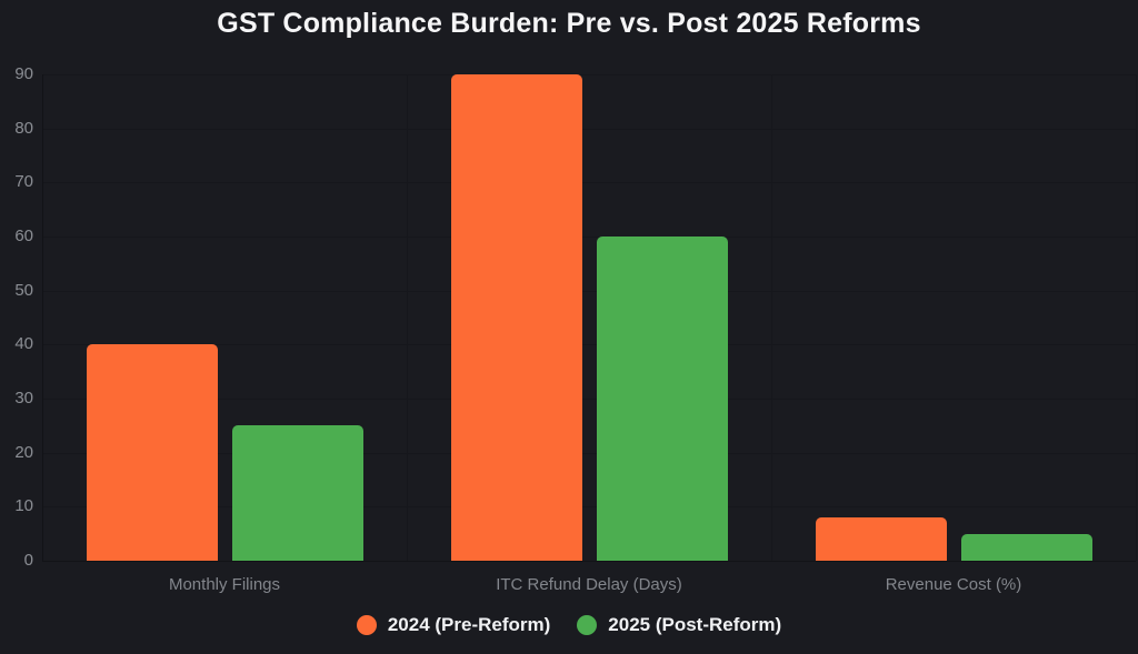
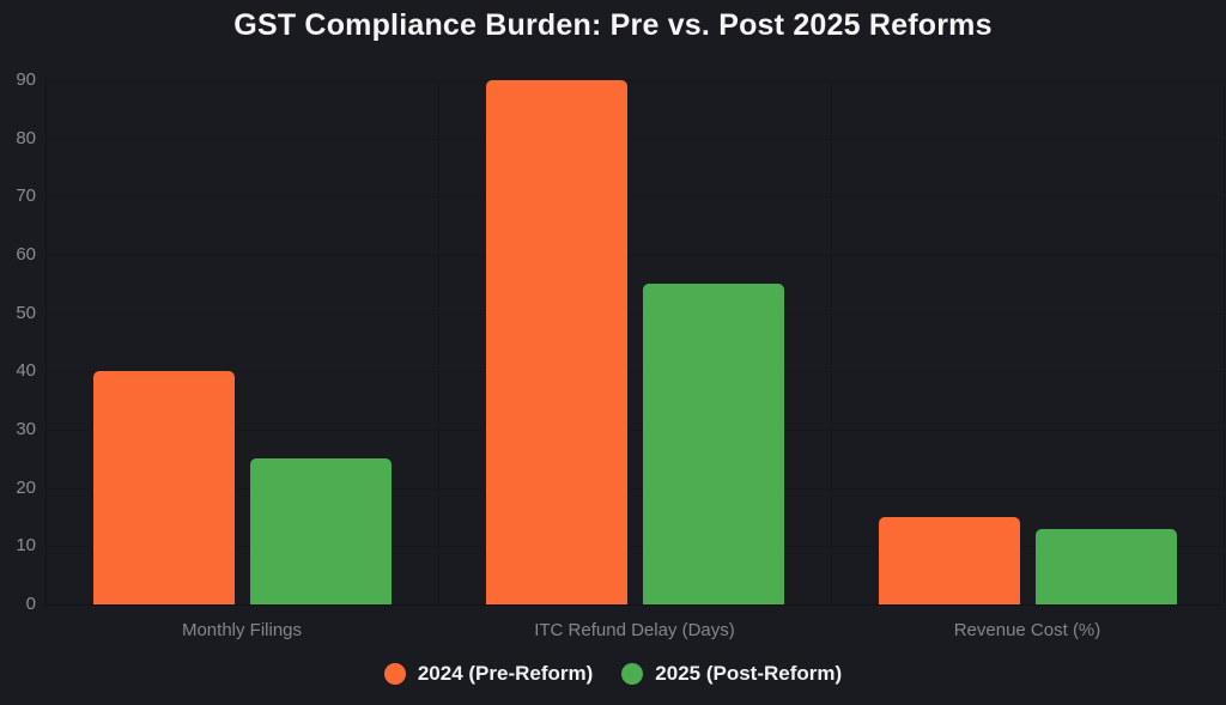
2025 (Post-Reform)/ITC Refund Delay (Days): 60 -> 55
2024 (Pre-Reform)/Revenue Cost (%): 8 -> 15
2025 (Post-Reform)/Revenue Cost (%): 5 -> 13
